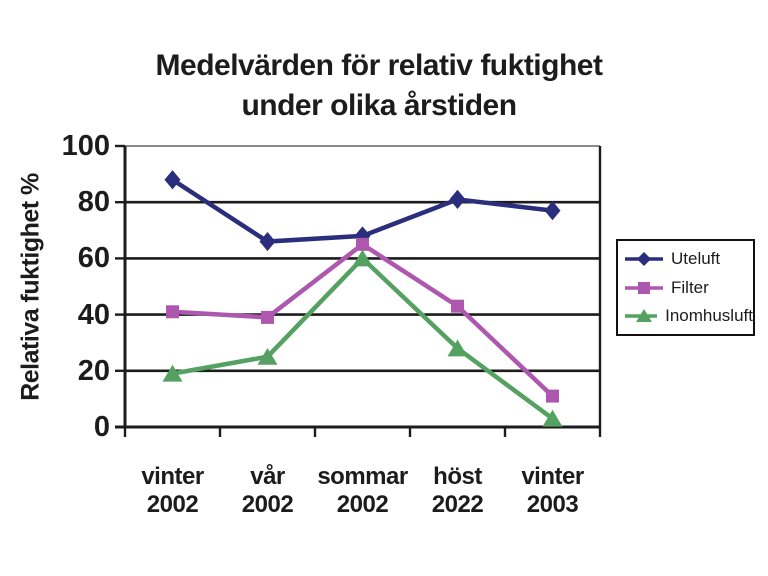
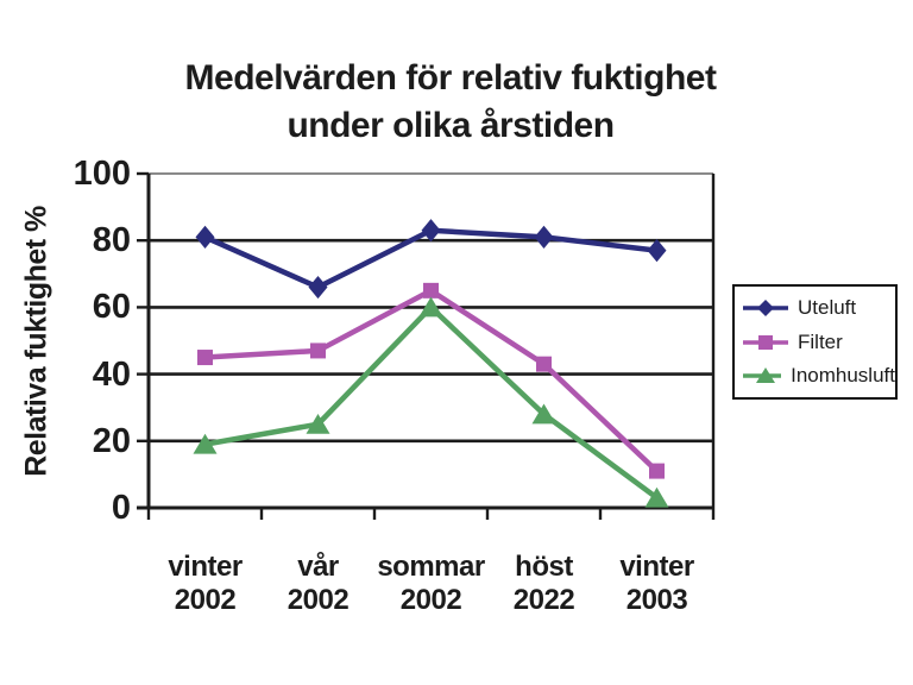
Uteluft/vinter 2002: 88 -> 81
Filter/vinter 2002: 41 -> 45
Filter/vår 2002: 39 -> 47
Uteluft/sommar 2002: 68 -> 83
